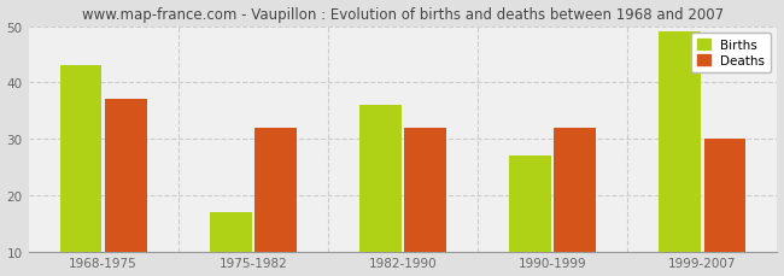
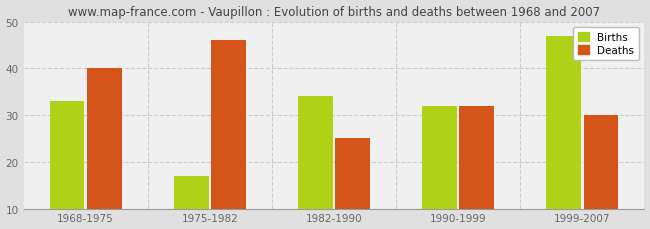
Births/1968-1975: 43 -> 33
Deaths/1968-1975: 37 -> 40
Deaths/1975-1982: 32 -> 46
Births/1982-1990: 36 -> 34
Deaths/1982-1990: 32 -> 25
Births/1990-1999: 27 -> 32
Births/1999-2007: 49 -> 47
